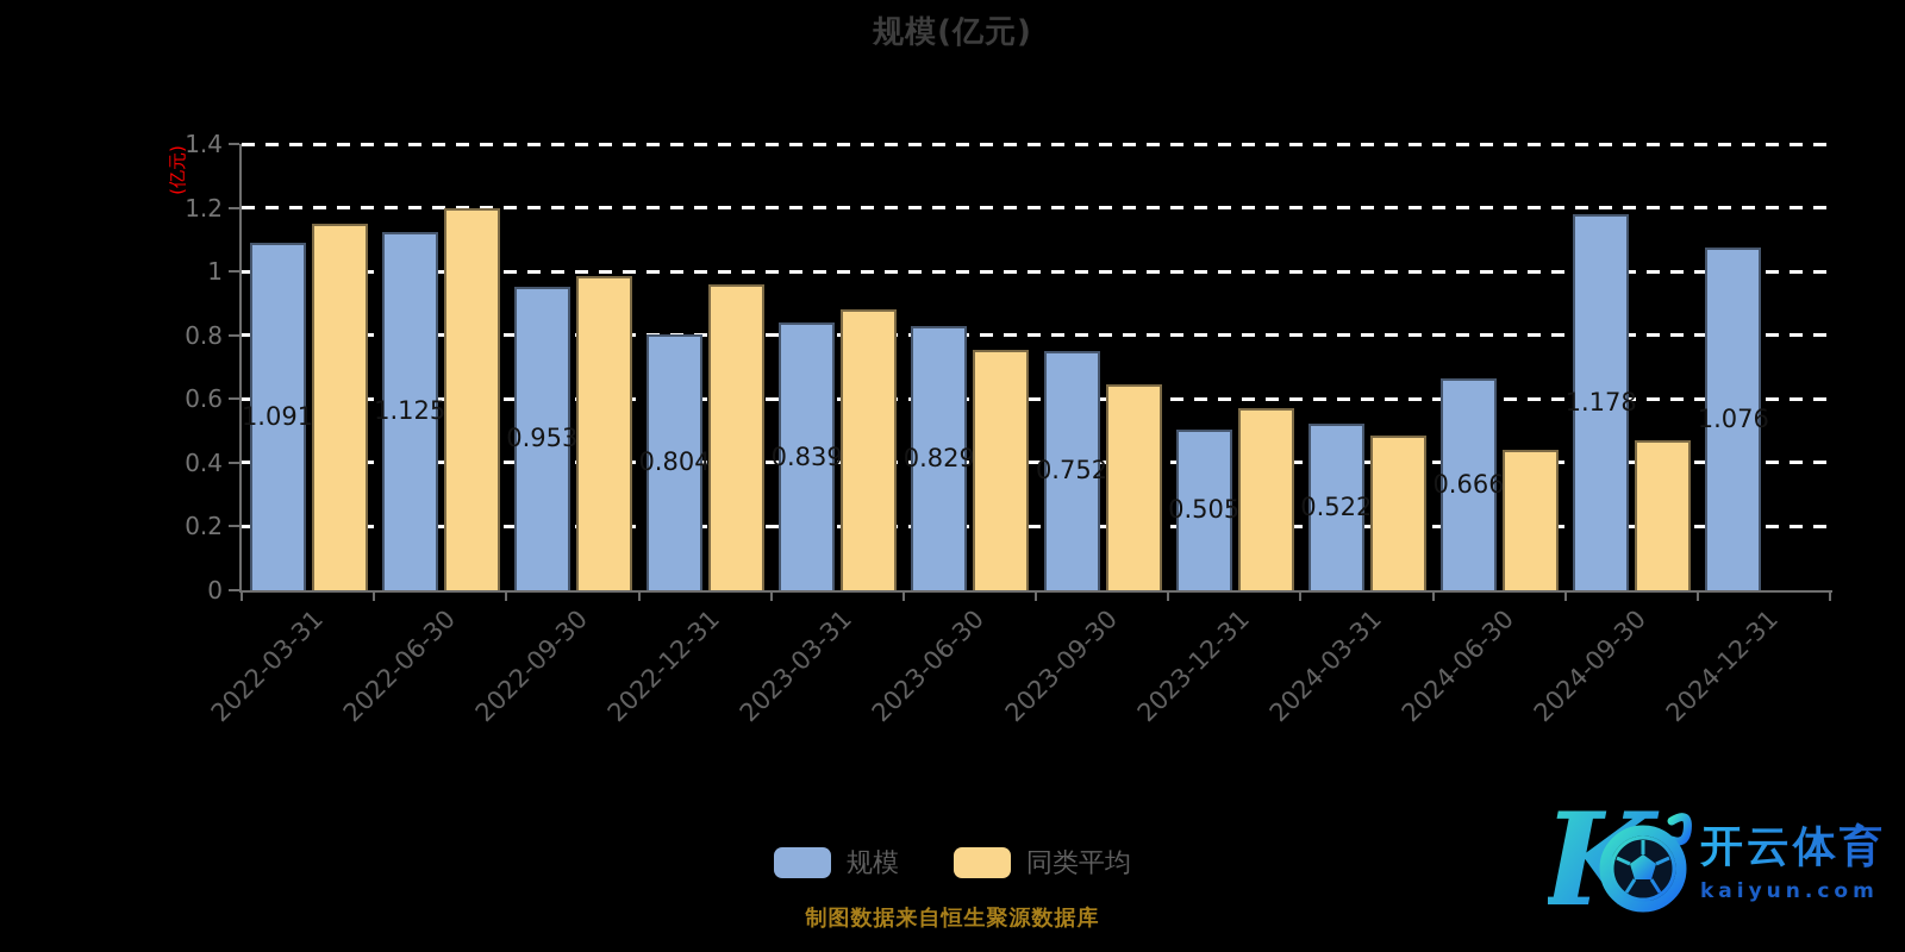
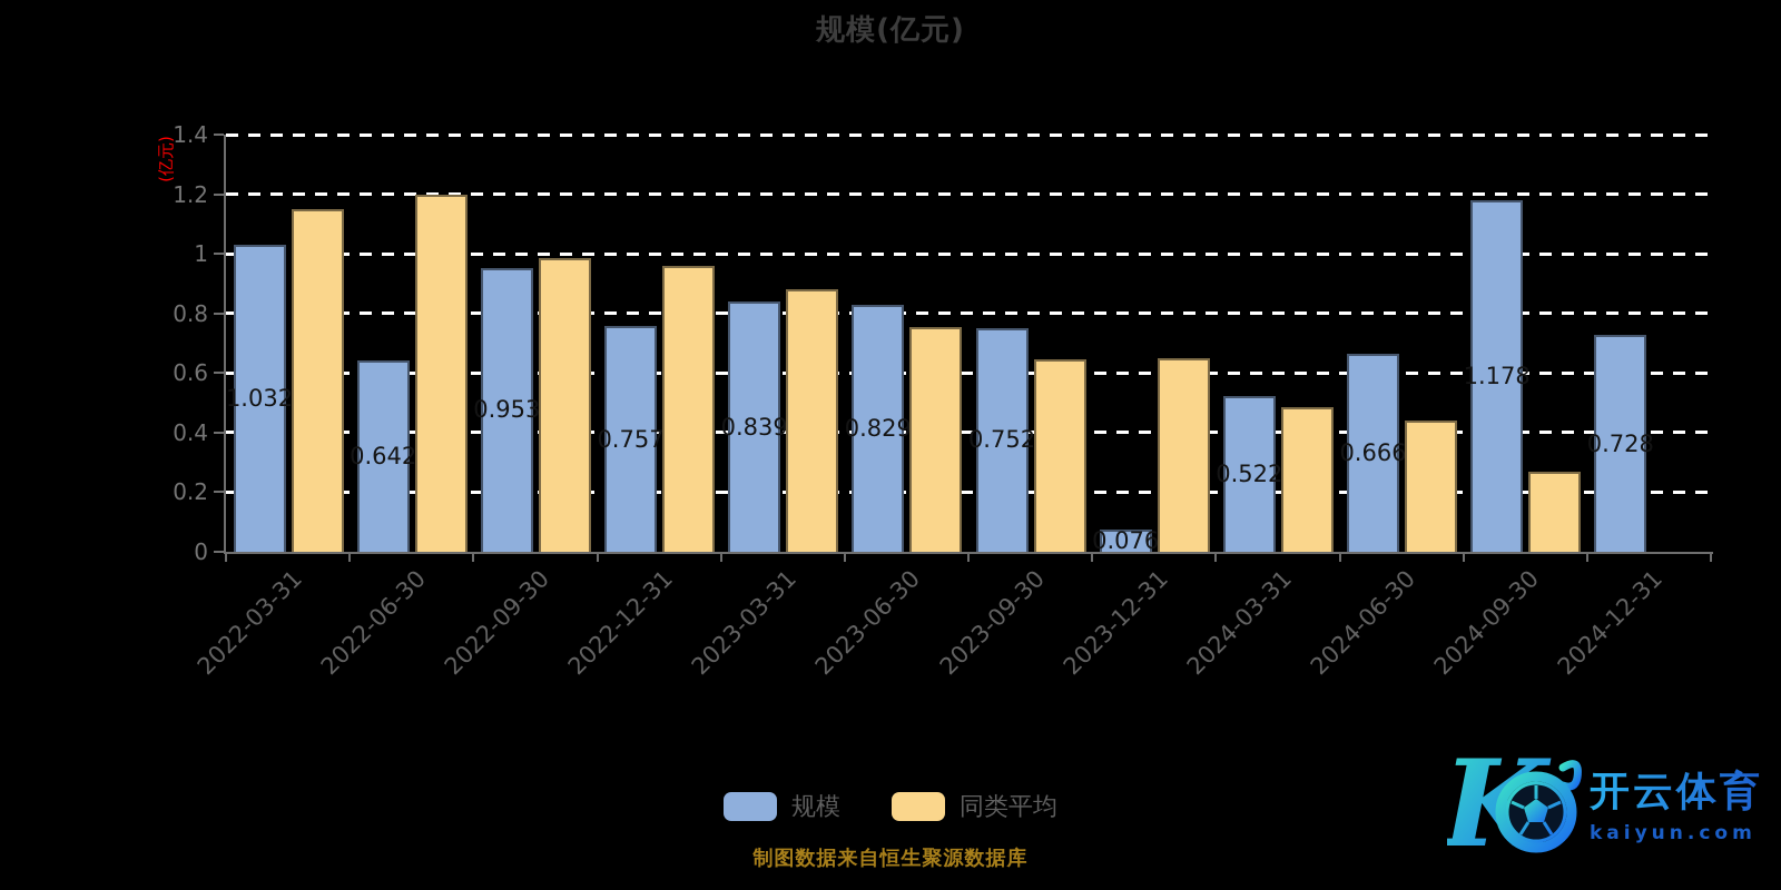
规模/2022-03-31: 1.091 -> 1.032
规模/2022-06-30: 1.125 -> 0.642
规模/2022-12-31: 0.804 -> 0.757
规模/2023-12-31: 0.505 -> 0.076
同类平均/2023-12-31: 0.57 -> 0.65
同类平均/2024-09-30: 0.47 -> 0.27
规模/2024-12-31: 1.076 -> 0.728
